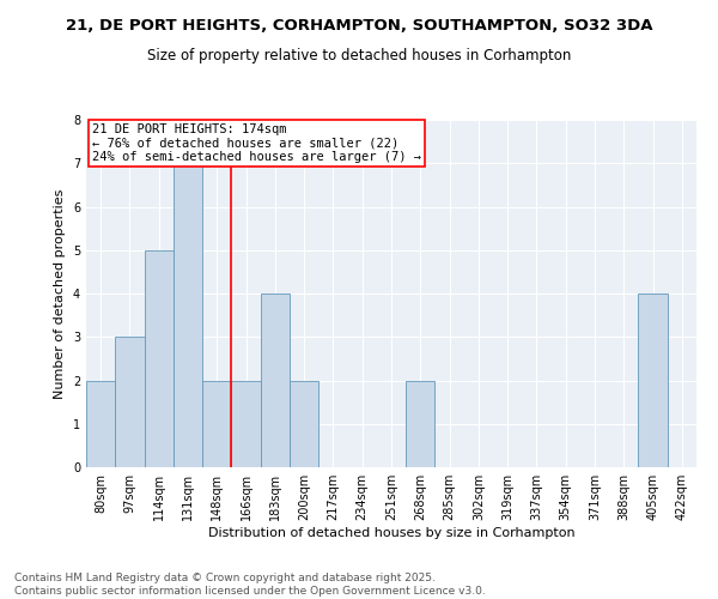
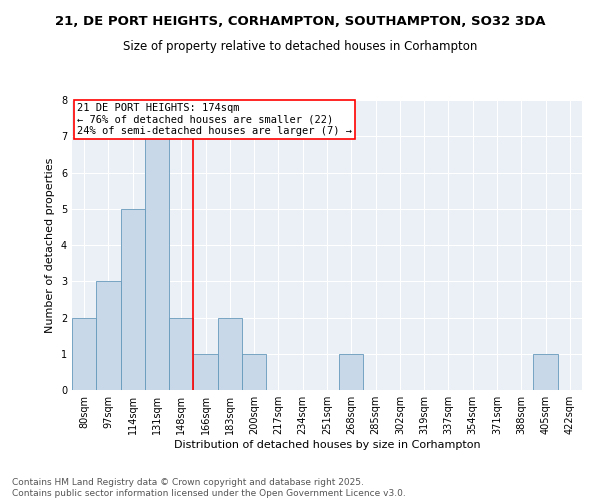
166sqm: 2 -> 1
183sqm: 4 -> 2
200sqm: 2 -> 1
268sqm: 2 -> 1
405sqm: 4 -> 1
